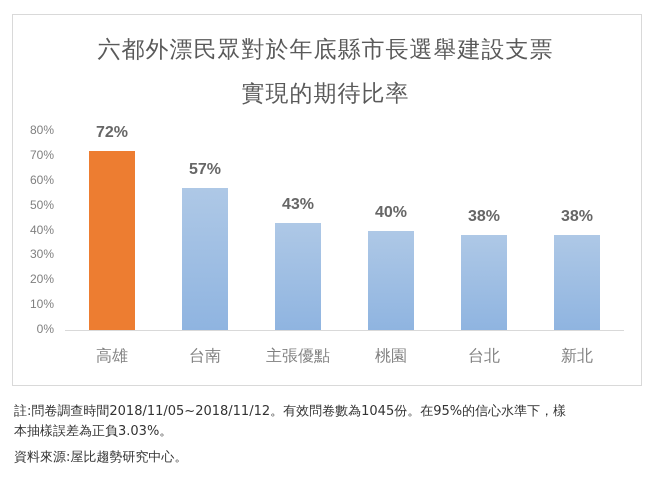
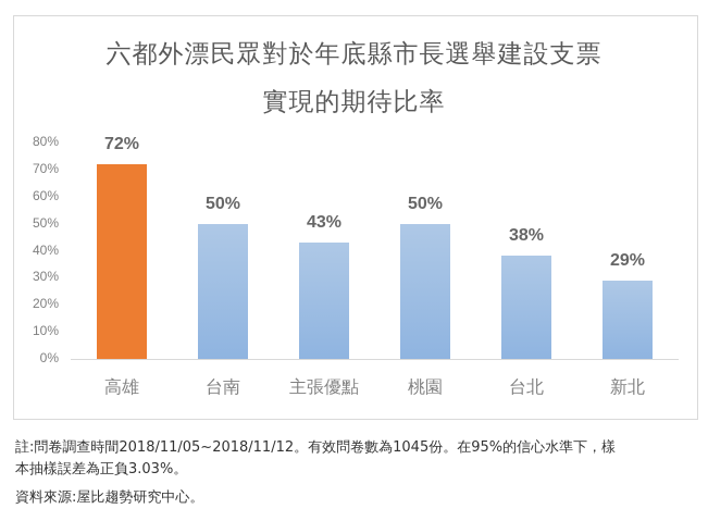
台南: 57% -> 50%
桃園: 40% -> 50%
新北: 38% -> 29%
